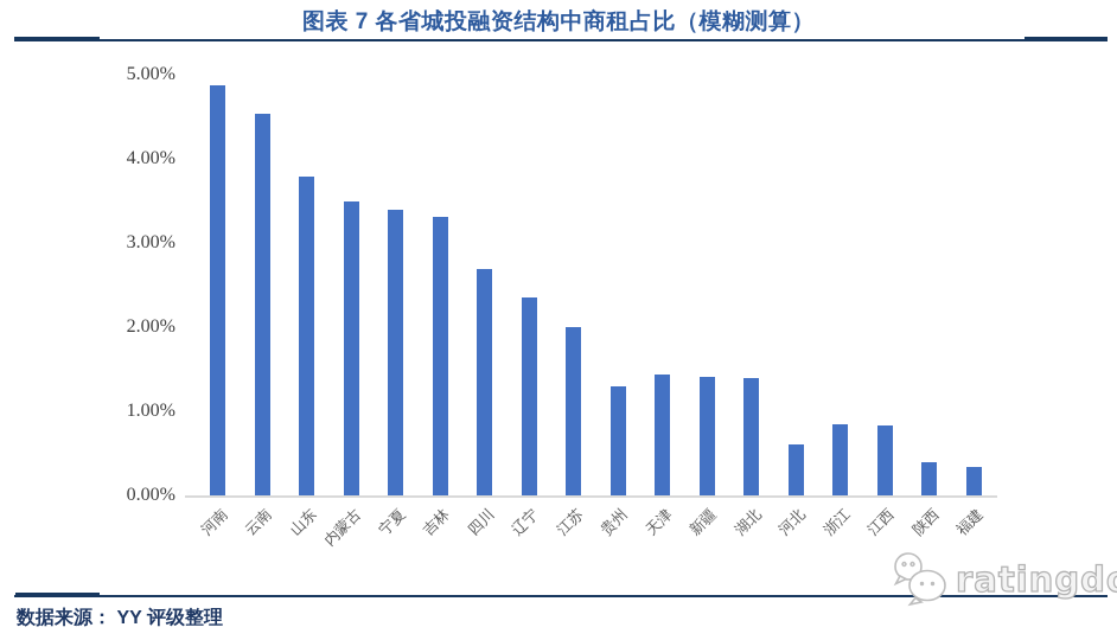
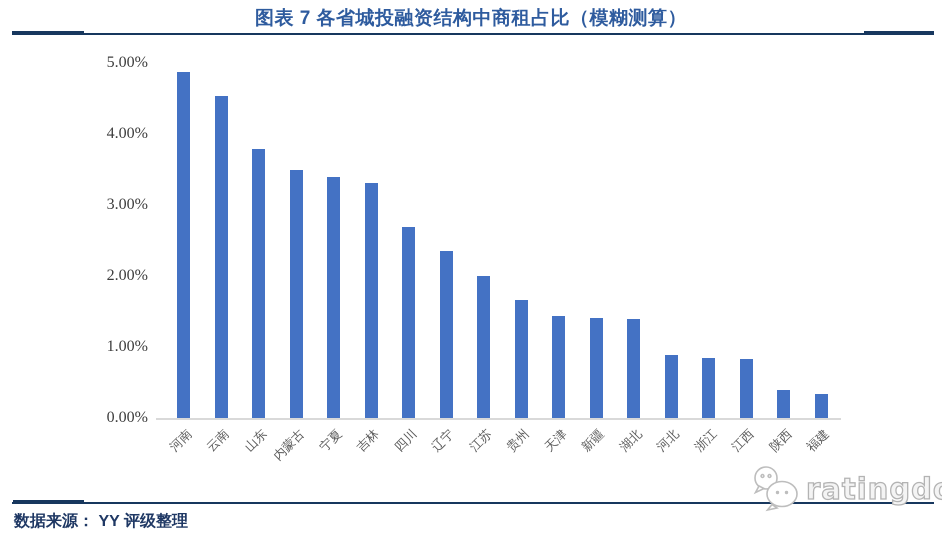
贵州: 1.3% -> 1.7%
河北: 0.6% -> 0.9%
